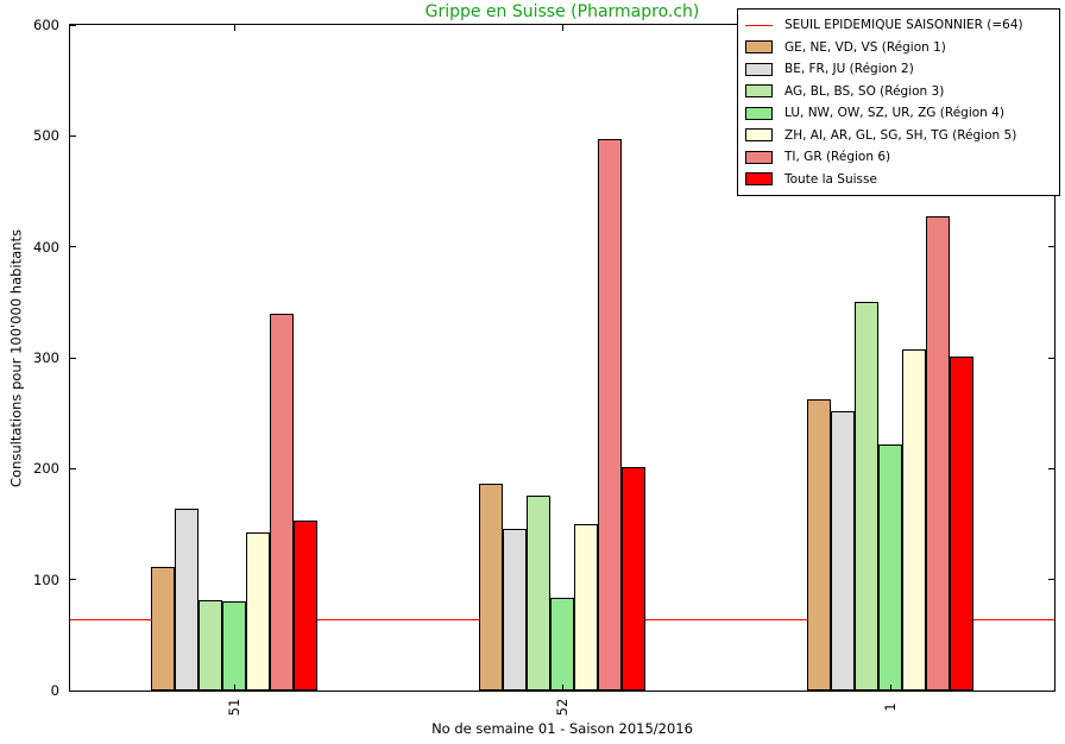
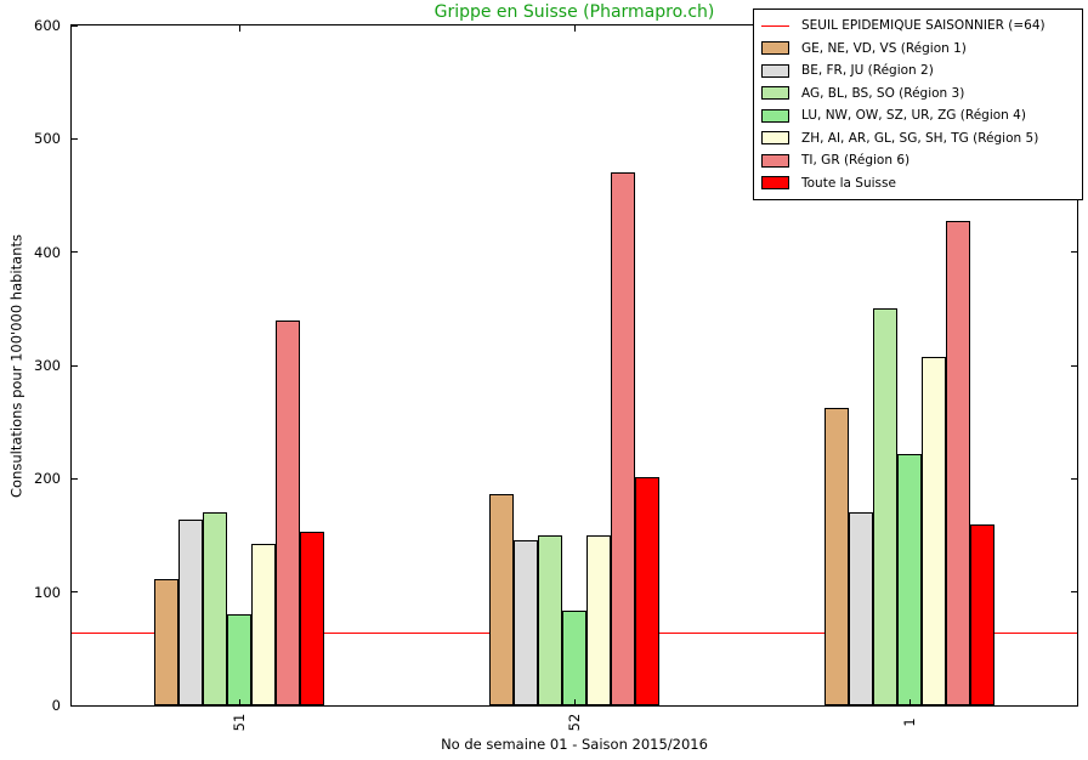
AG, BL, BS, SO (Région 3)/51: 80 -> 170
AG, BL, BS, SO (Région 3)/52: 180 -> 150
TI, GR (Région 6)/52: 500 -> 470
BE, FR, JU (Région 2)/1: 250 -> 170
Toute la Suisse/1: 300 -> 160
